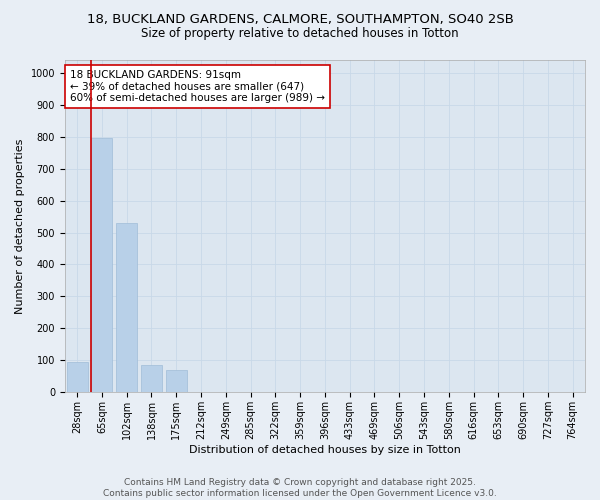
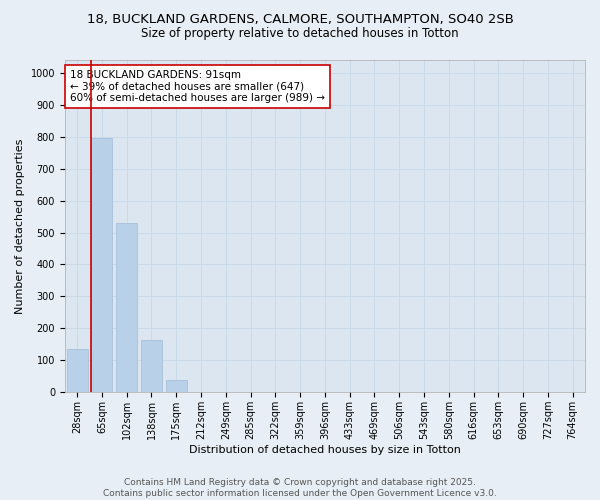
28sqm: 95 -> 135
138sqm: 85 -> 163
175sqm: 70 -> 37
